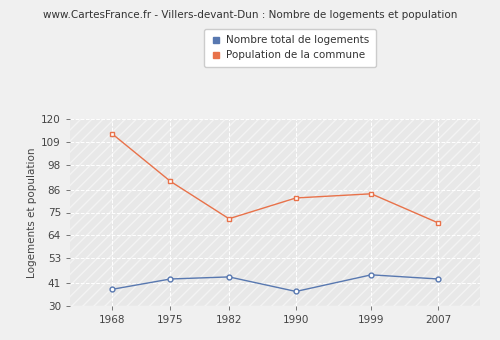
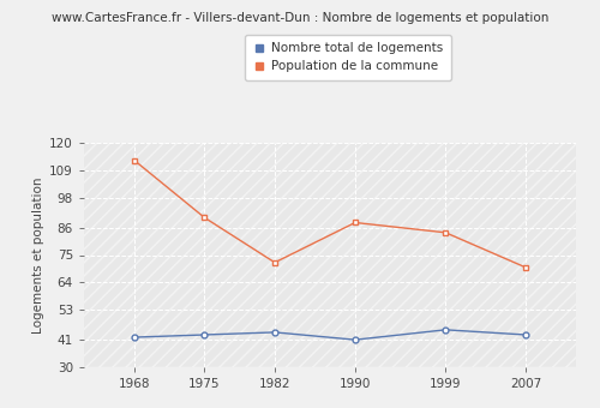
Nombre total de logements/1968: 38 -> 42
Nombre total de logements/1990: 37 -> 41
Population de la commune/1990: 82 -> 88
